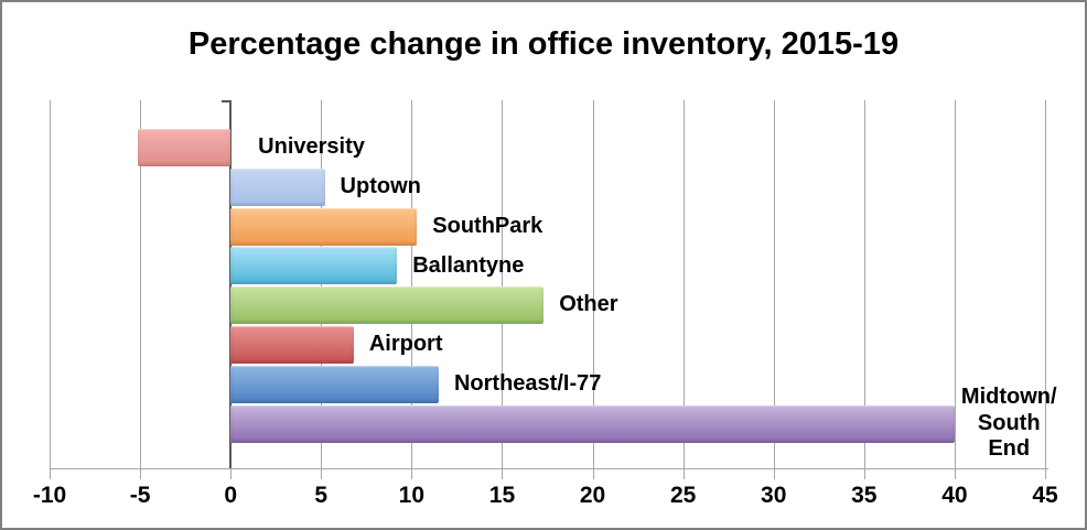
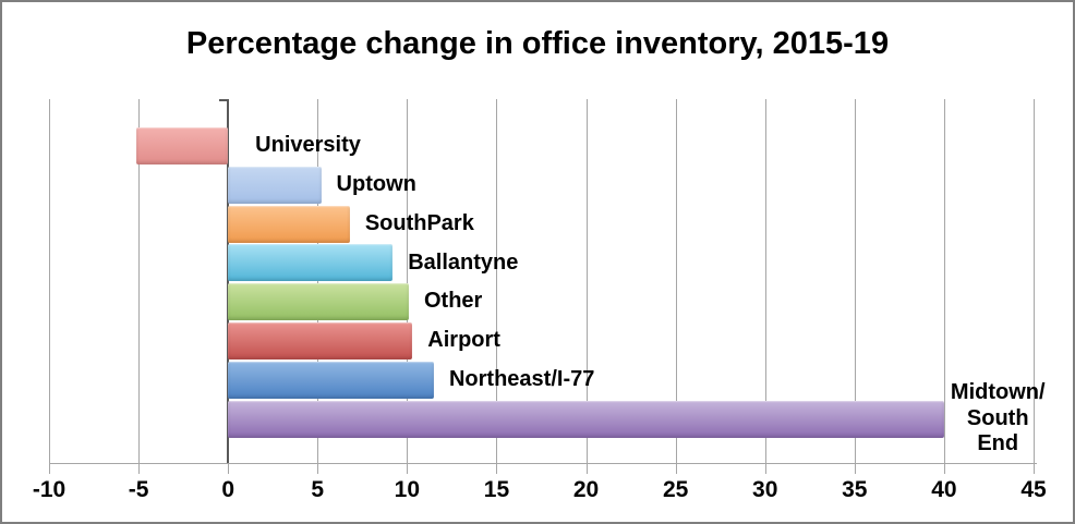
SouthPark: 10.3 -> 6.8
Other: 17.3 -> 10.1
Airport: 6.8 -> 10.3
